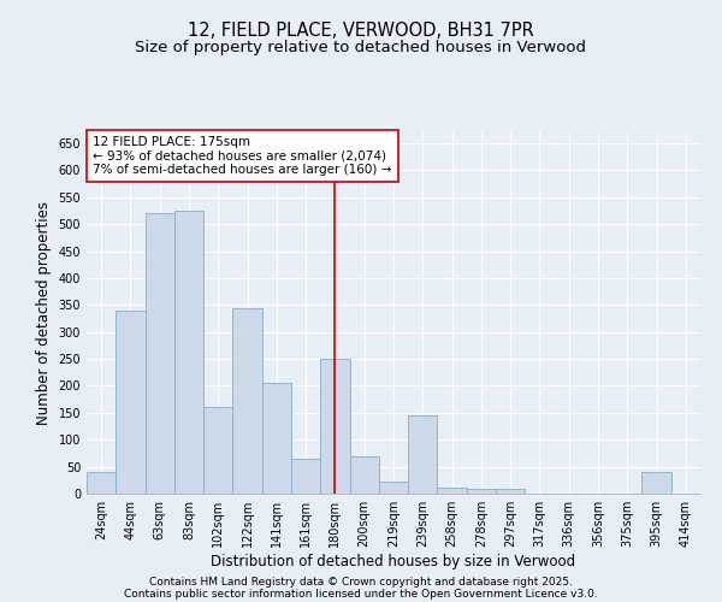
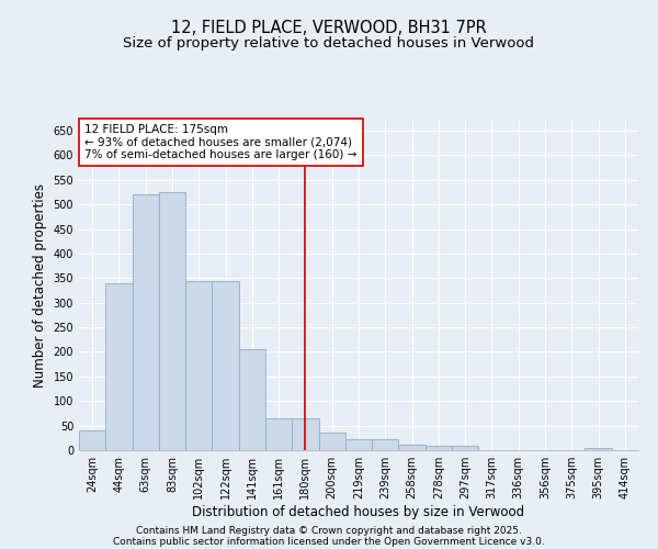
102sqm: 160 -> 345
180sqm: 250 -> 65
200sqm: 70 -> 35
239sqm: 145 -> 22
395sqm: 40 -> 5
